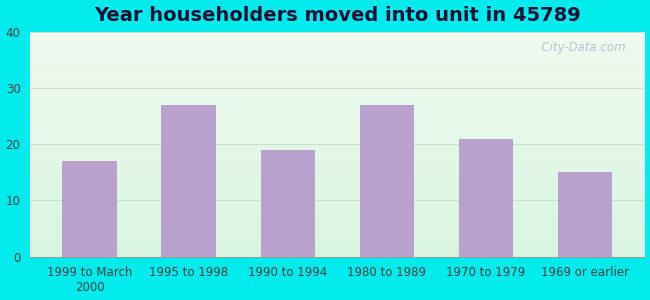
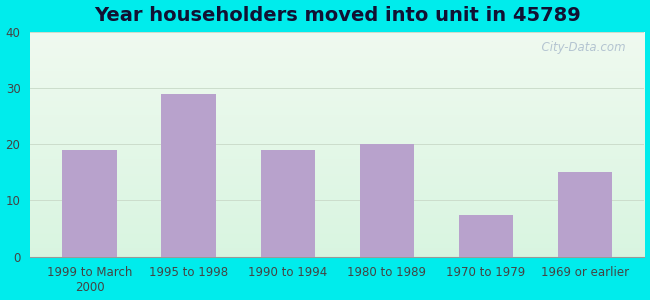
1999 to March 2000: 17.0 -> 19.0
1995 to 1998: 27.0 -> 29.0
1980 to 1989: 27.0 -> 20.0
1970 to 1979: 21.0 -> 7.5
